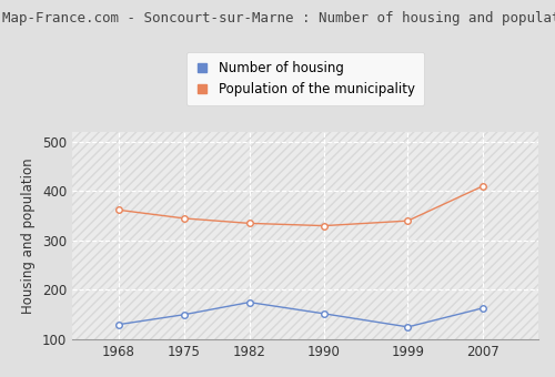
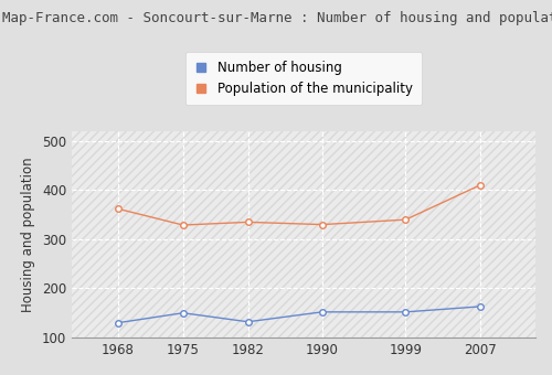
Population of the municipality/1975: 345 -> 329
Number of housing/1982: 175 -> 132
Number of housing/1999: 125 -> 152
